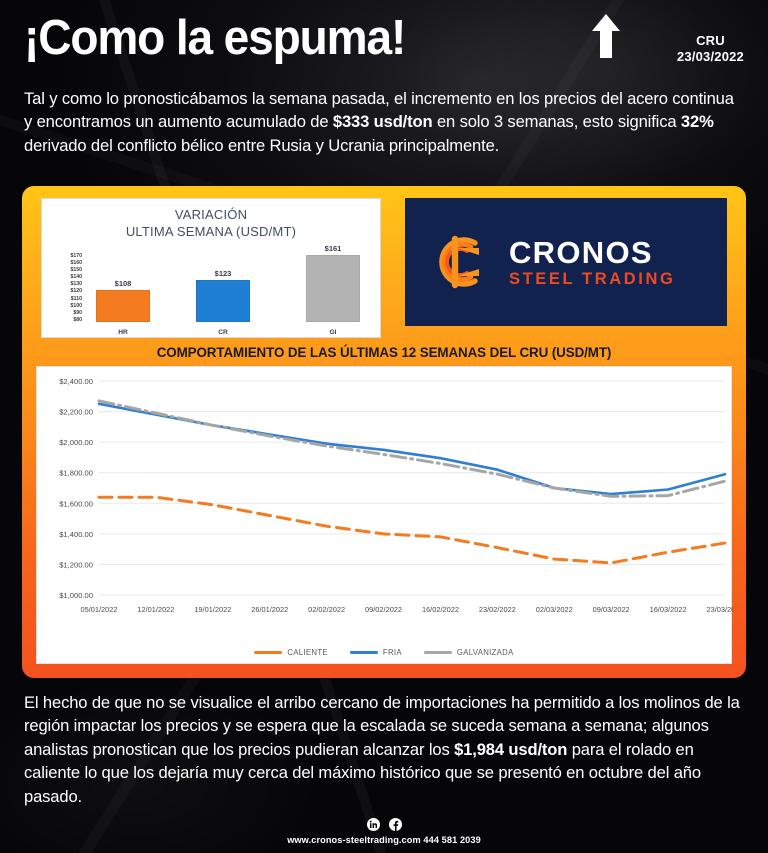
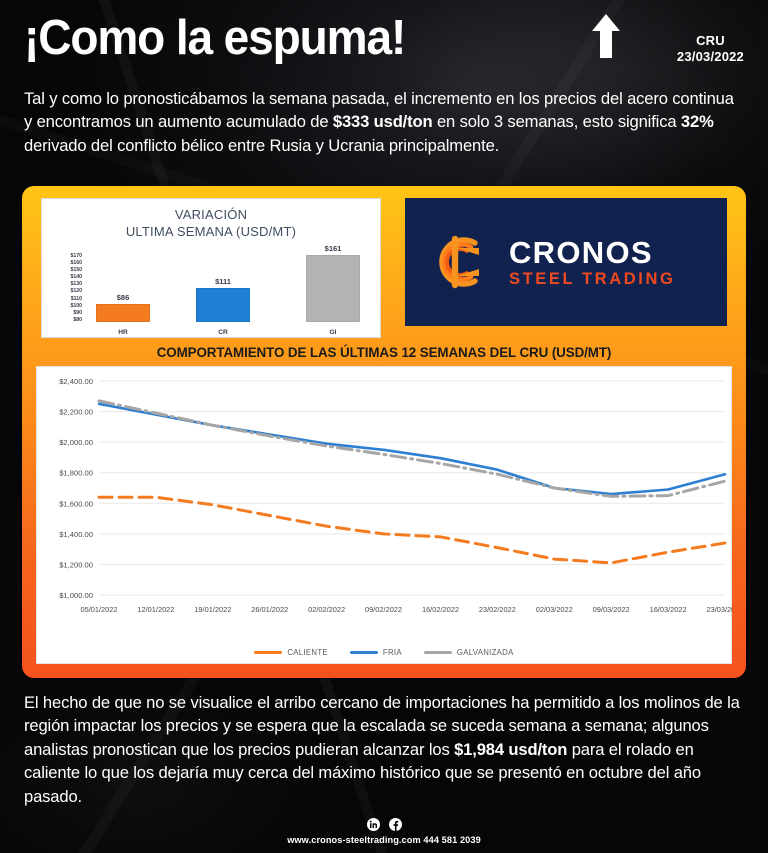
VARIACIÓN ULTIMA SEMANA (USD/MT)/HR: $108 -> $86
VARIACIÓN ULTIMA SEMANA (USD/MT)/CR: $123 -> $111
